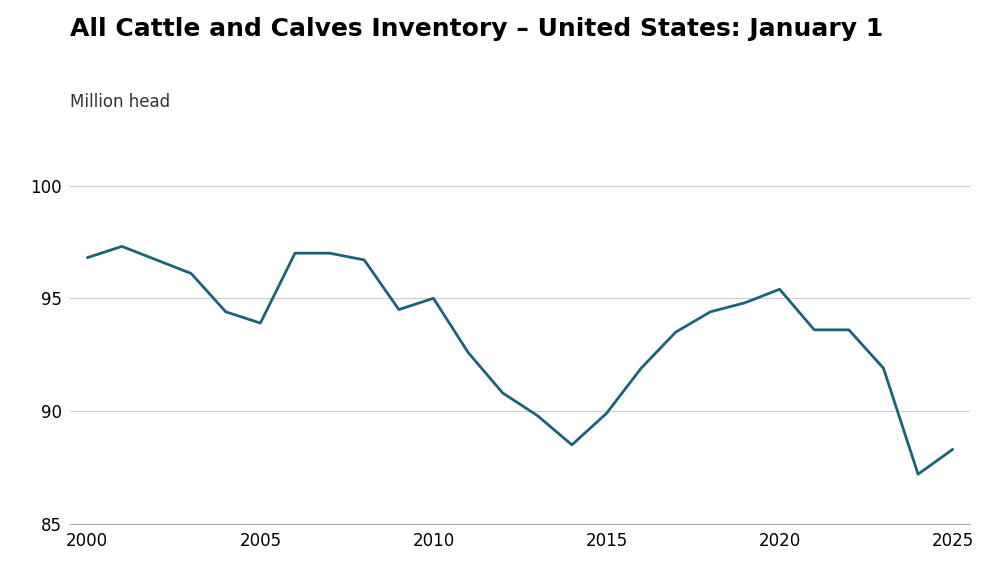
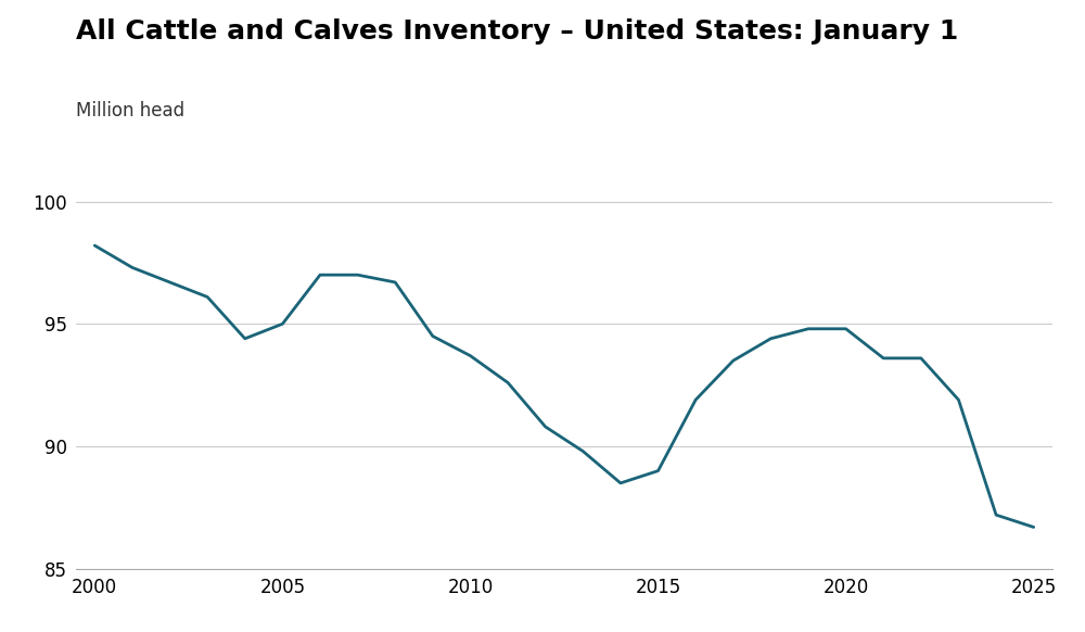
2000: 96.8 -> 98.2
2005: 93.9 -> 95.0
2010: 95.0 -> 93.7
2015: 89.9 -> 89.0
2020: 95.4 -> 94.8
2025: 88.3 -> 86.7
